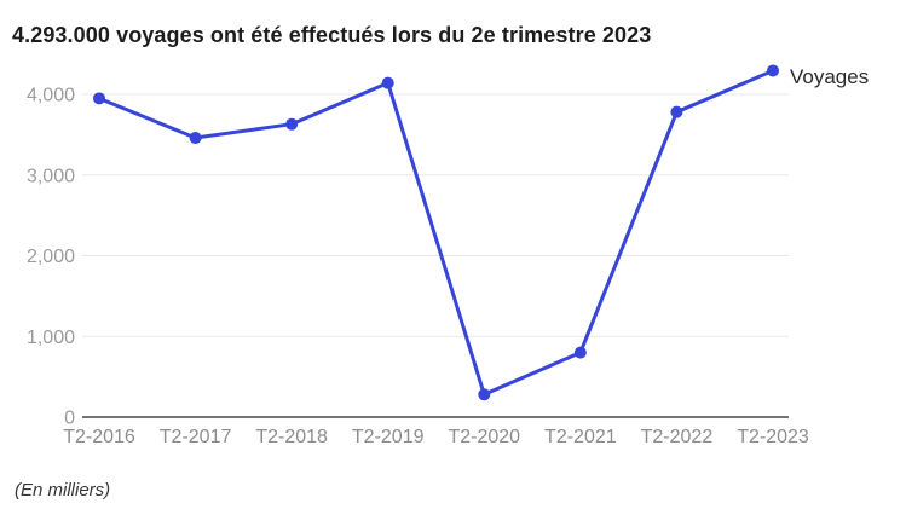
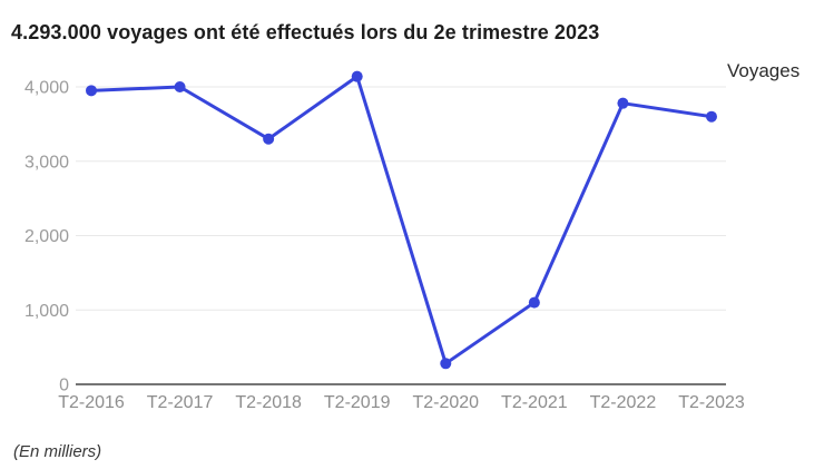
T2-2017: 3500 -> 4000
T2-2018: 3600 -> 3300
T2-2021: 800 -> 1100
T2-2023: 4300 -> 3600
